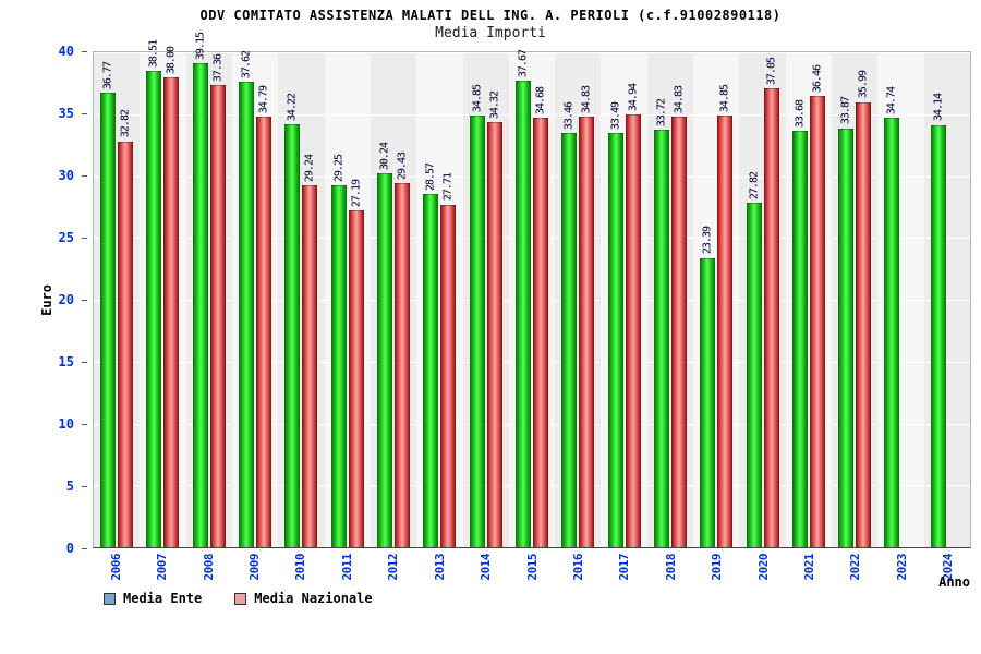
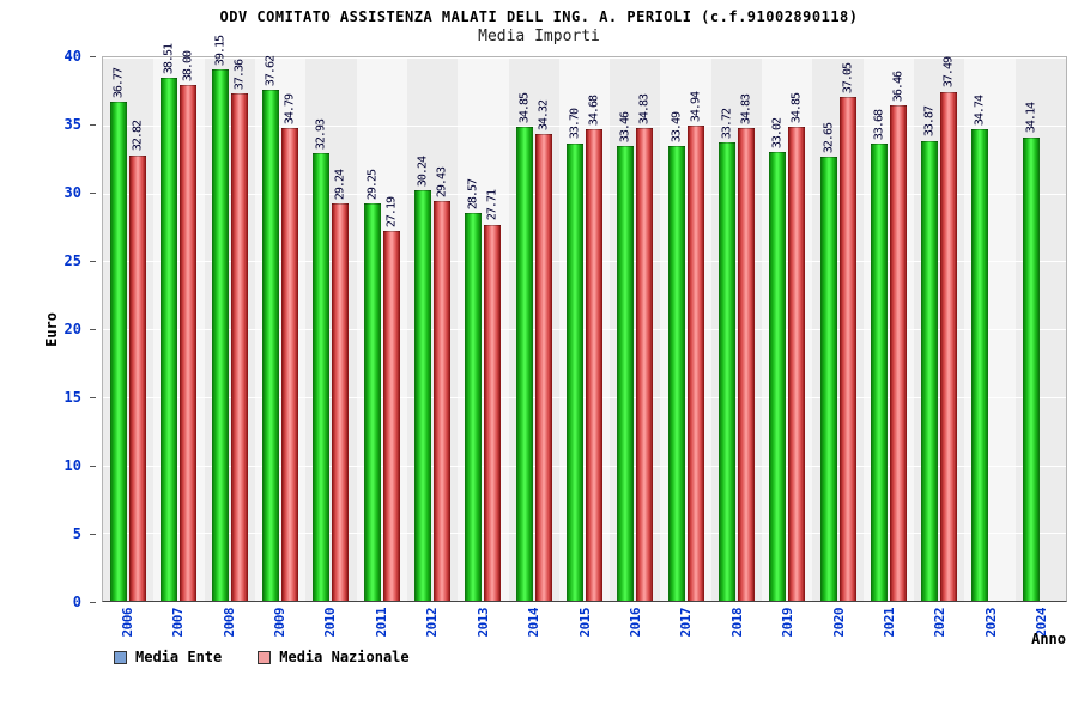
Media Ente/2010: 34.22 -> 32.93
Media Ente/2015: 37.67 -> 33.70
Media Ente/2019: 23.39 -> 33.02
Media Ente/2020: 27.82 -> 32.65
Media Nazionale/2022: 35.99 -> 37.49
